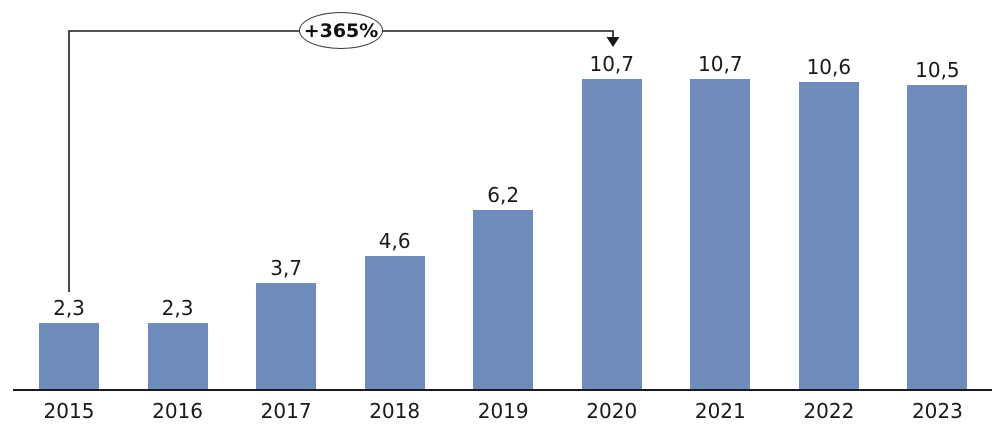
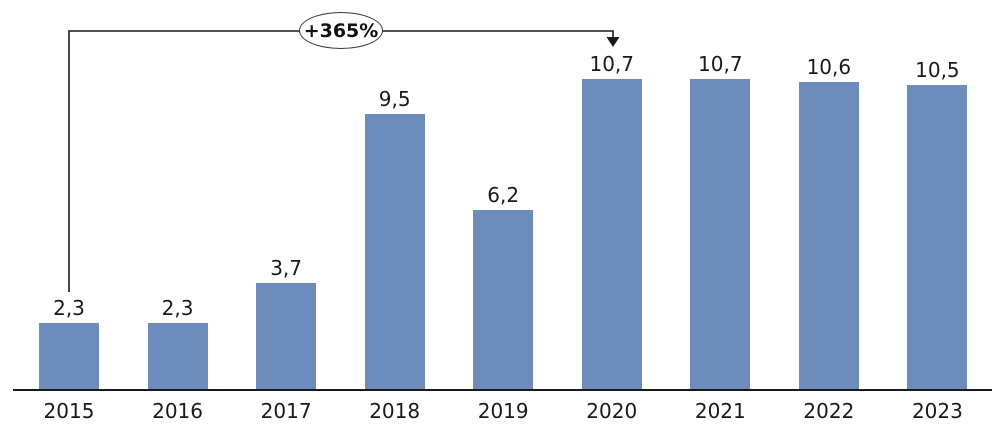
2018: 4,6 -> 9,5
